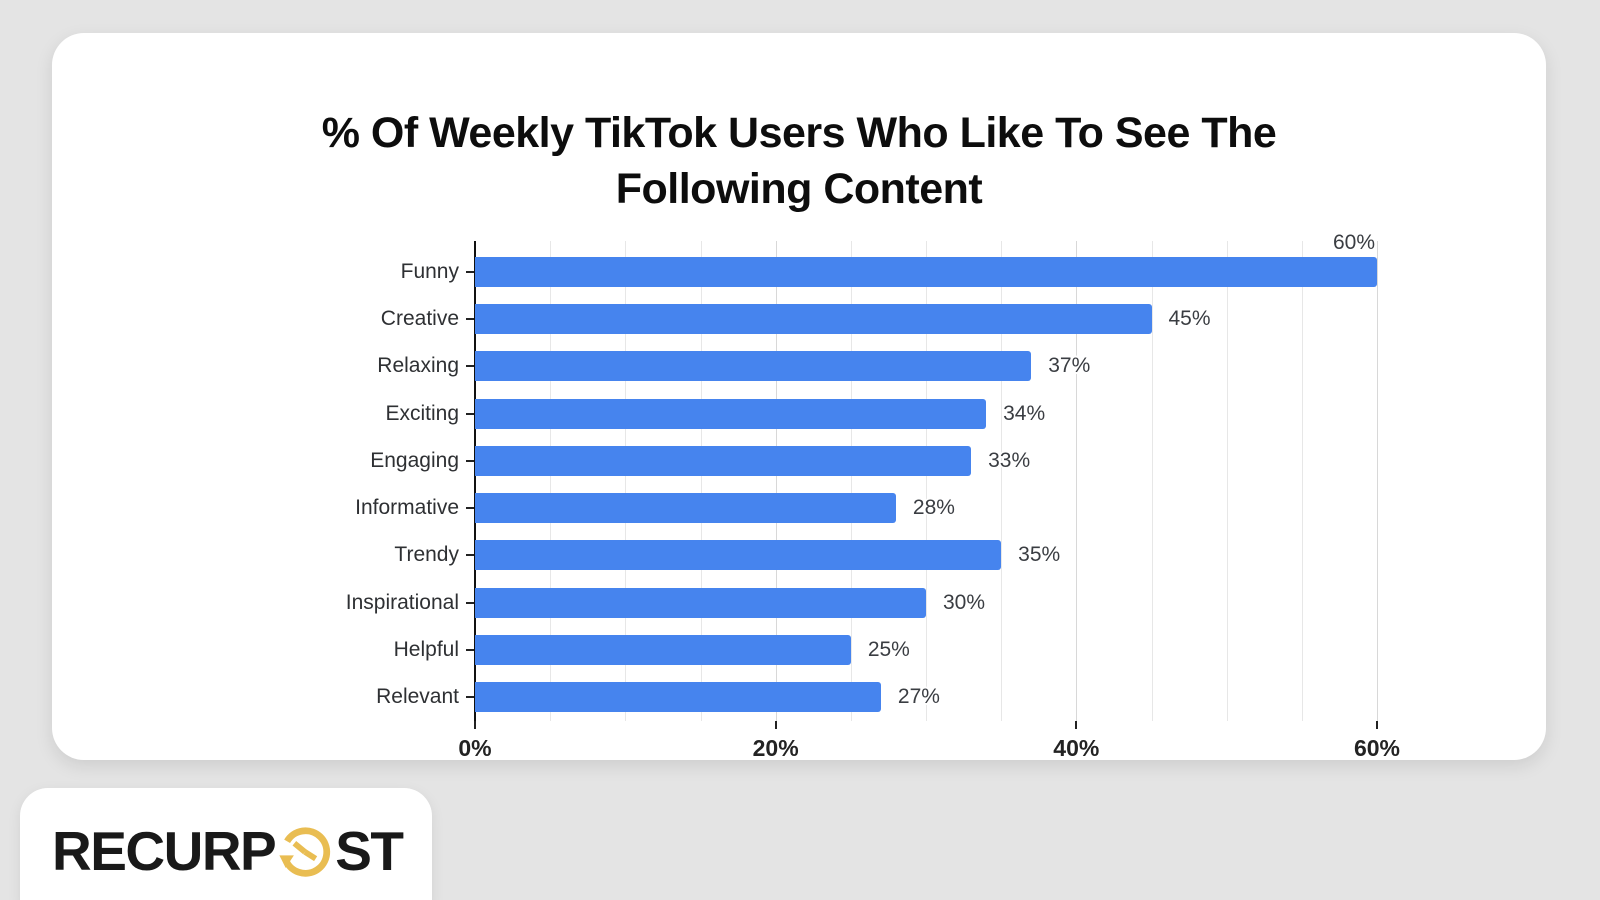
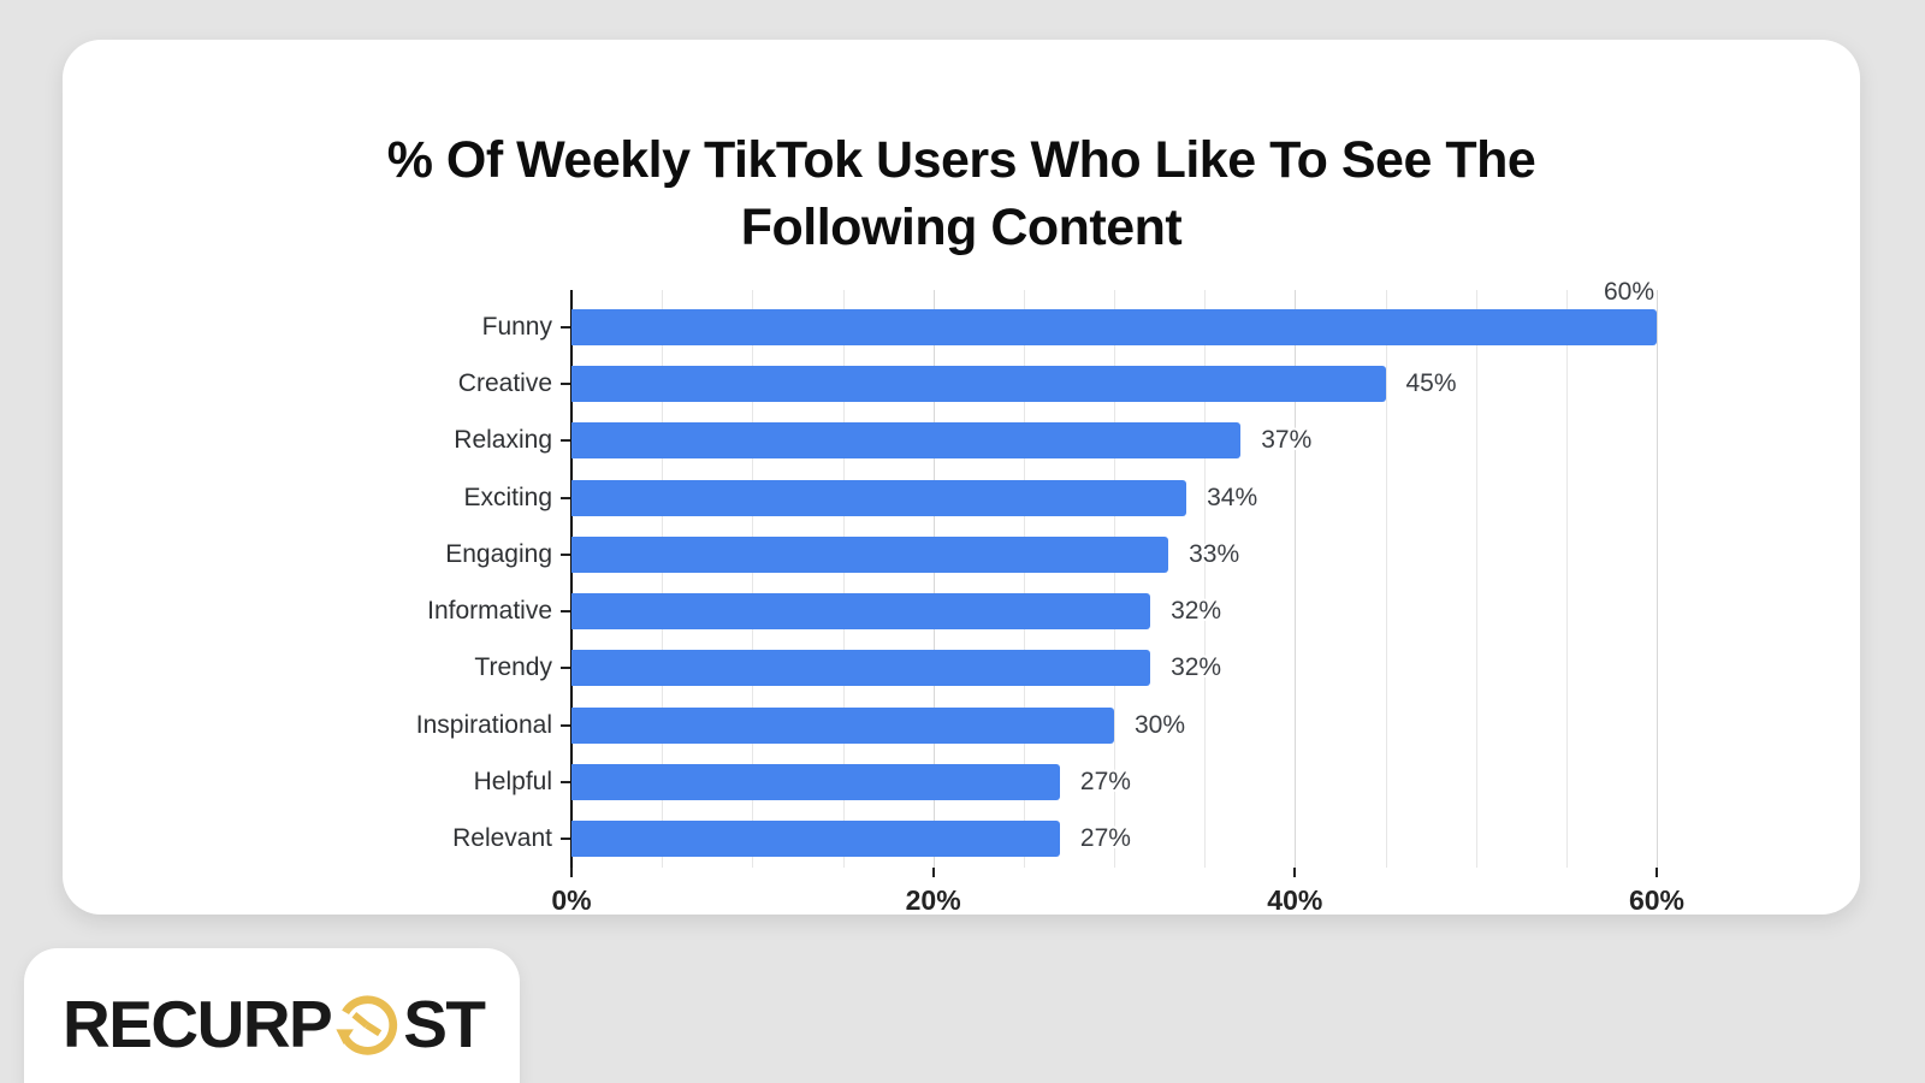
Informative: 28% -> 32%
Trendy: 35% -> 32%
Helpful: 25% -> 27%
